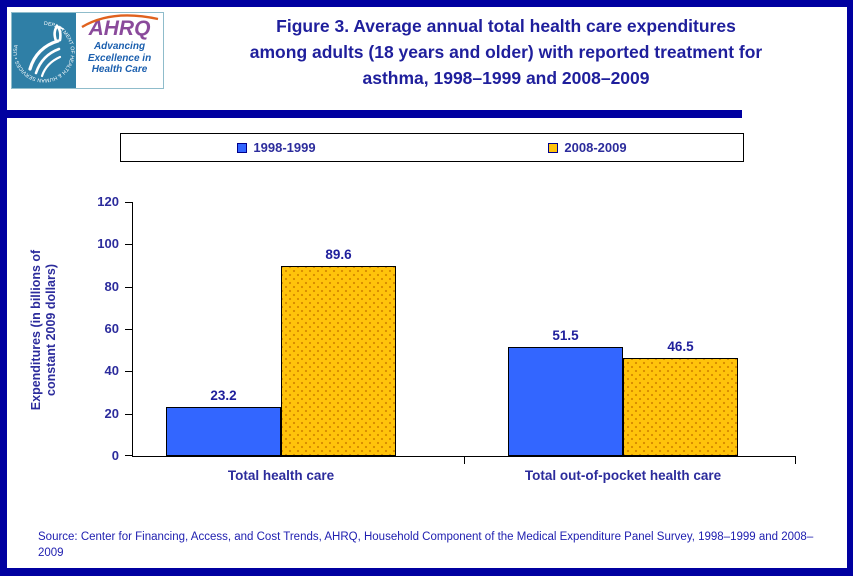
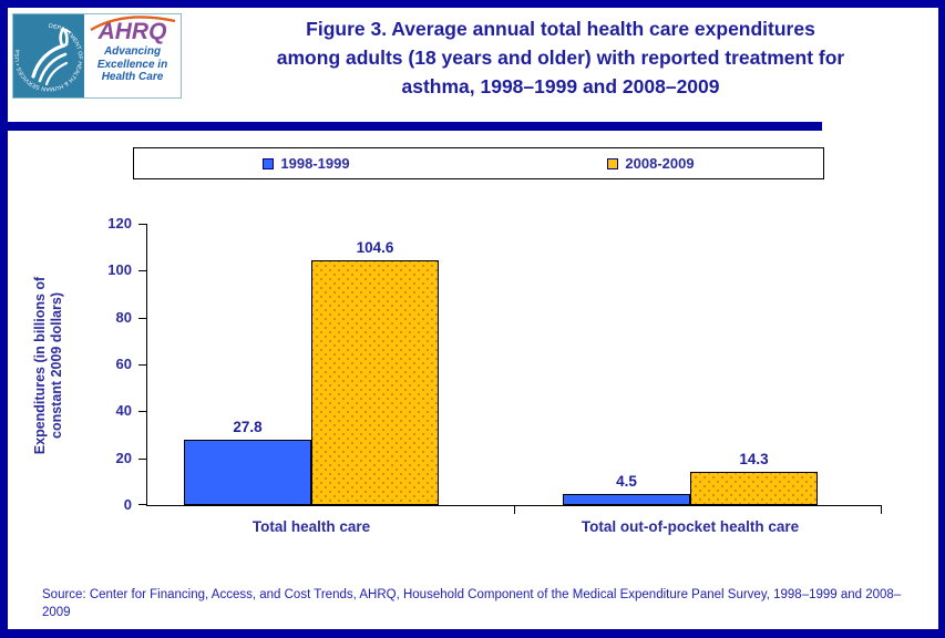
1998-1999/Total health care: 23.2 -> 27.8
2008-2009/Total health care: 89.6 -> 104.6
1998-1999/Total out-of-pocket health care: 51.5 -> 4.5
2008-2009/Total out-of-pocket health care: 46.5 -> 14.3
